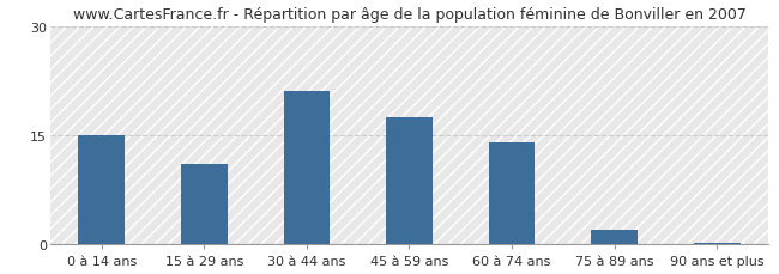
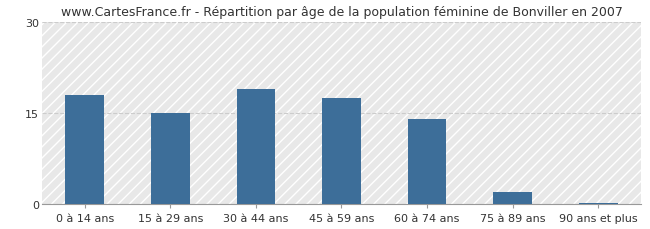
0 à 14 ans: 15.0 -> 18.0
15 à 29 ans: 11.0 -> 15.0
30 à 44 ans: 21.0 -> 19.0
